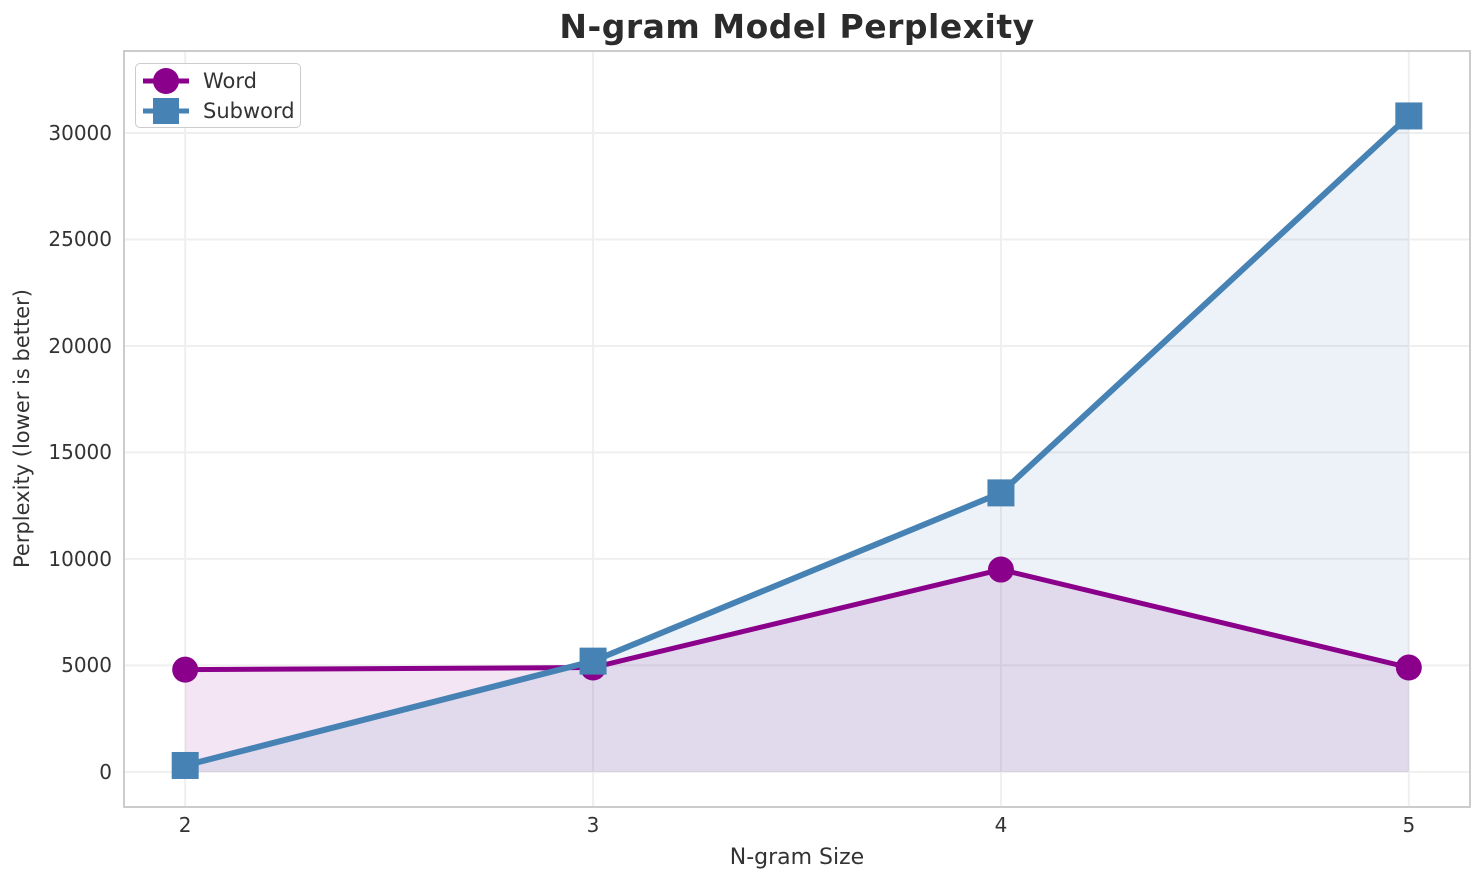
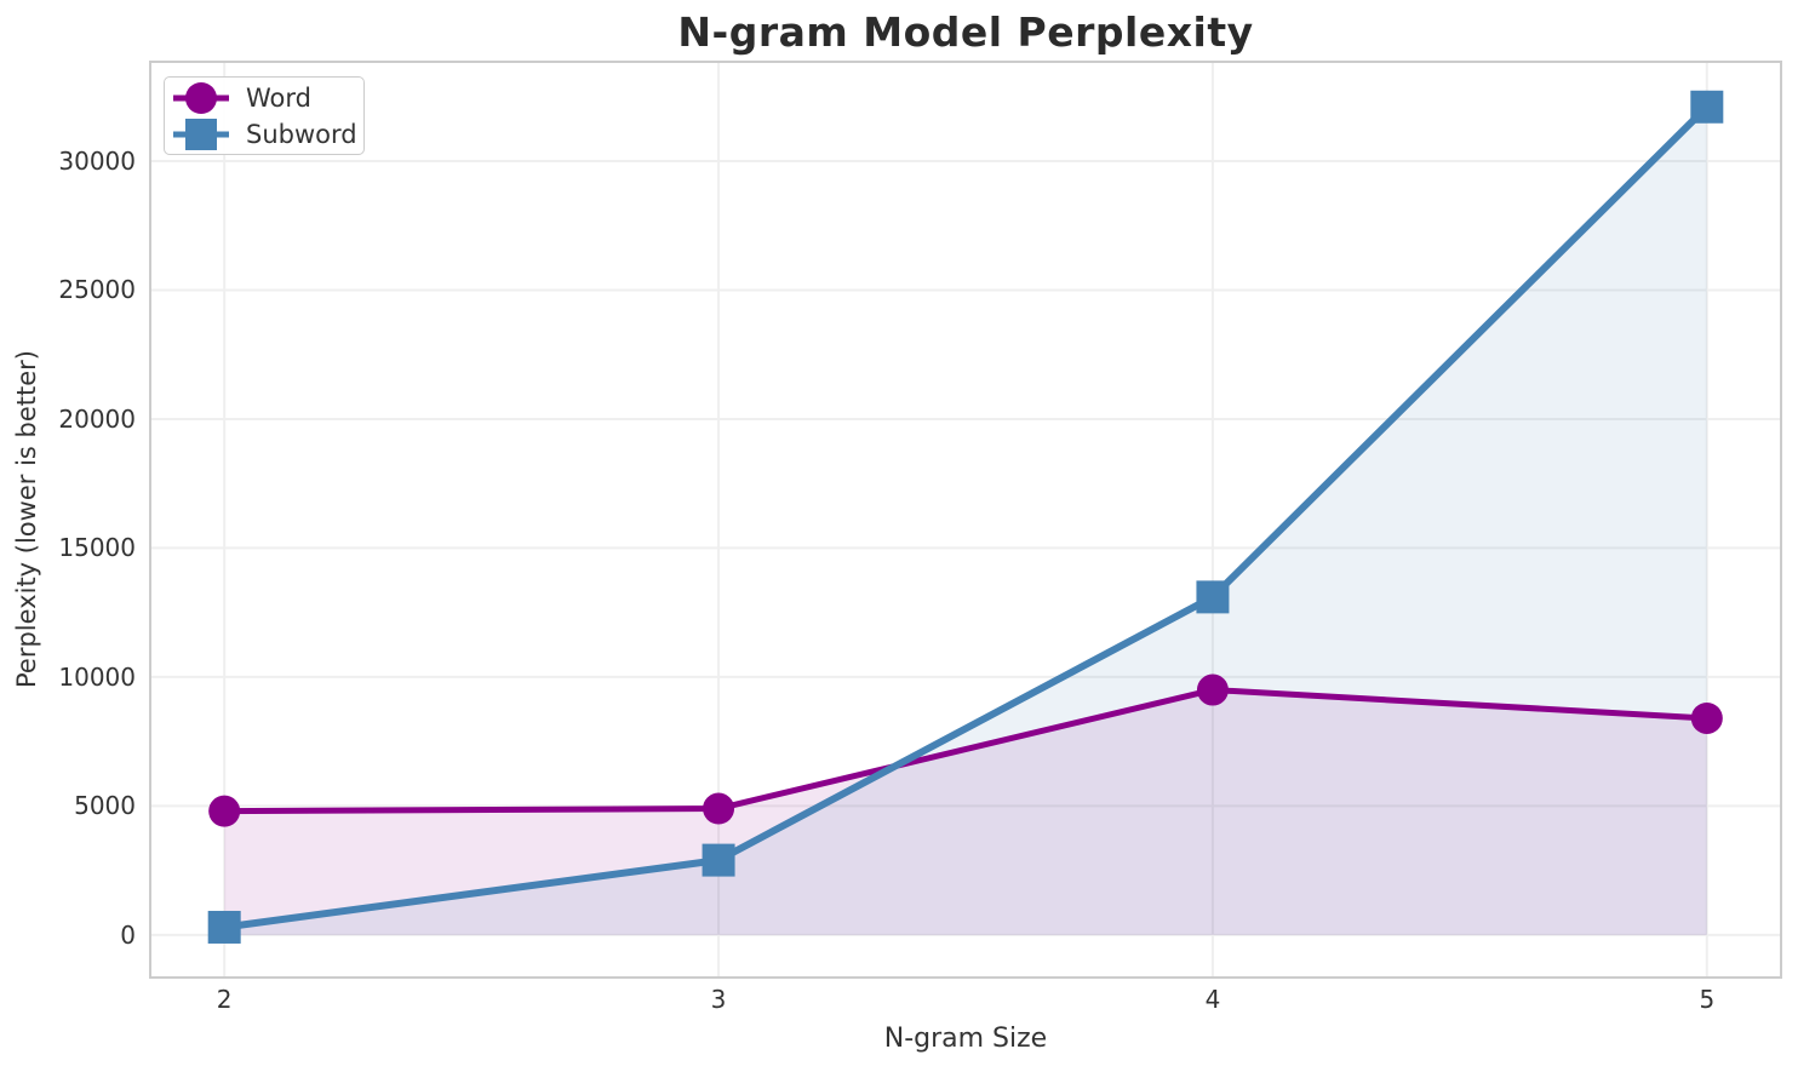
Subword/3: 5200 -> 2900
Word/5: 4900 -> 8400
Subword/5: 30800 -> 32100
